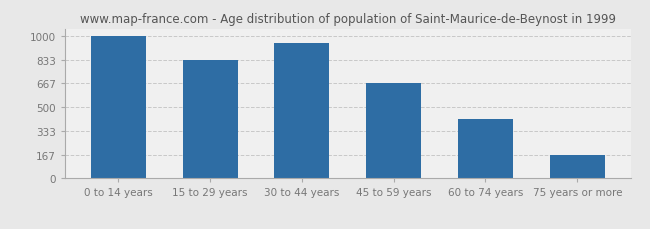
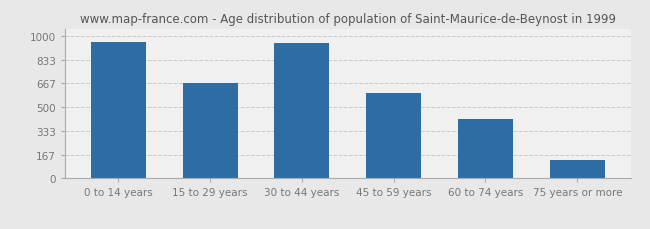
0 to 14 years: 1000 -> 960
15 to 29 years: 830 -> 670
45 to 59 years: 670 -> 600
75 years or more: 170 -> 130
